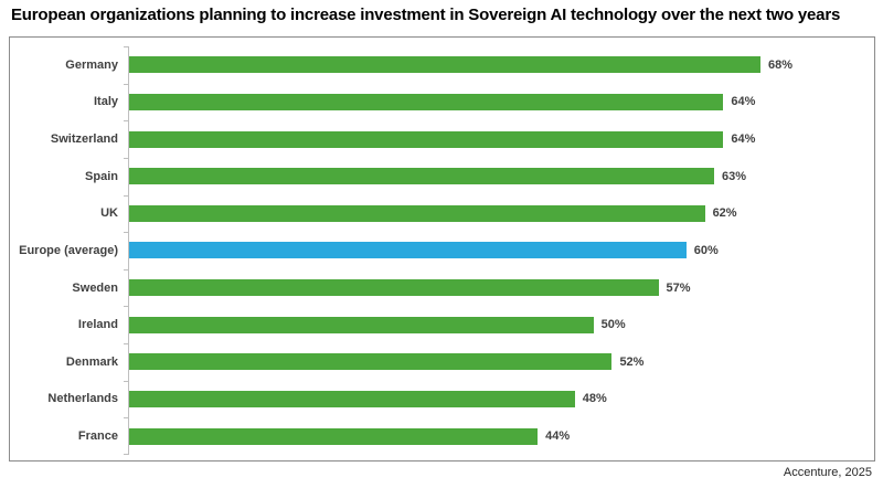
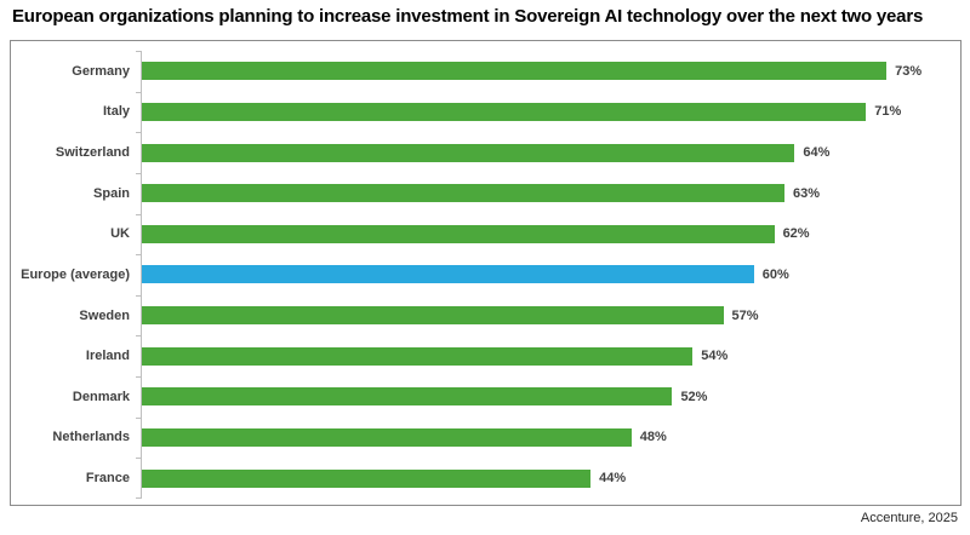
Germany: 68% -> 73%
Italy: 64% -> 71%
Ireland: 50% -> 54%
